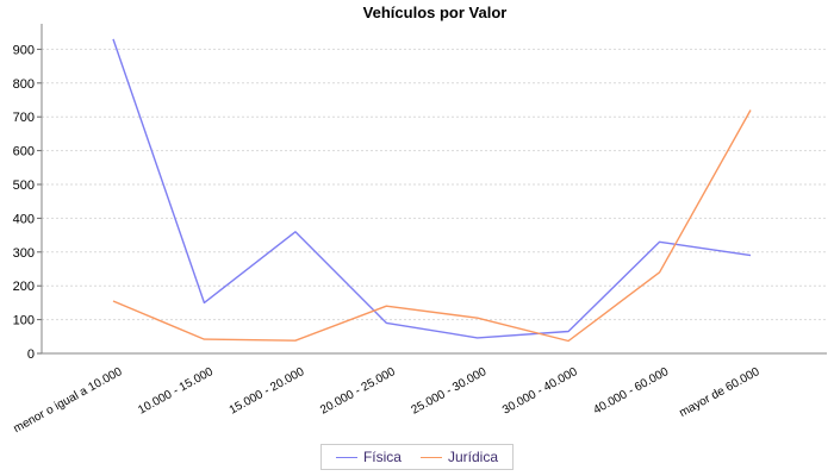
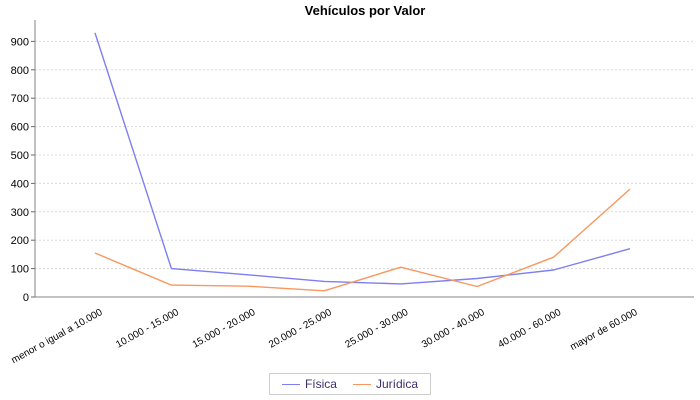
Física/10.000 - 15.000: 150 -> 100
Física/15.000 - 20.000: 360 -> 80
Física/20.000 - 25.000: 90 -> 60
Jurídica/20.000 - 25.000: 140 -> 20
Física/40.000 - 60.000: 330 -> 100
Jurídica/40.000 - 60.000: 240 -> 140
Física/mayor de 60.000: 290 -> 170
Jurídica/mayor de 60.000: 720 -> 380
